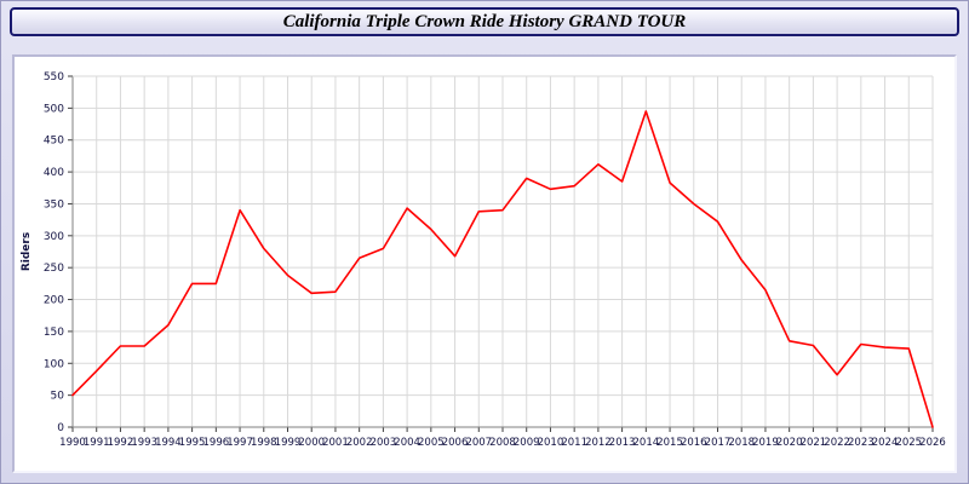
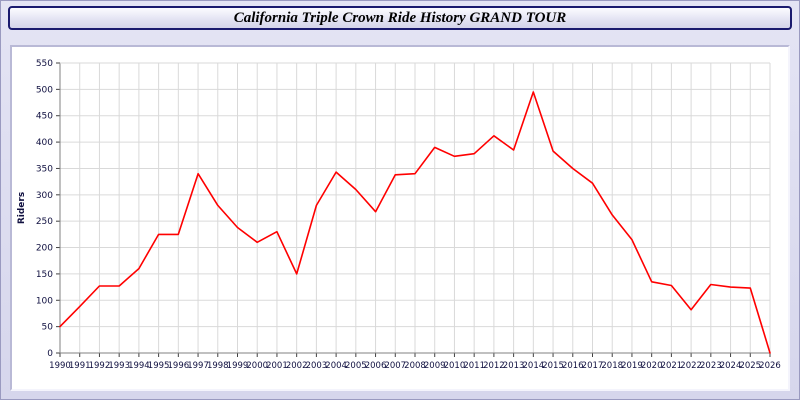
2001: 210 -> 230
2002: 260 -> 150
